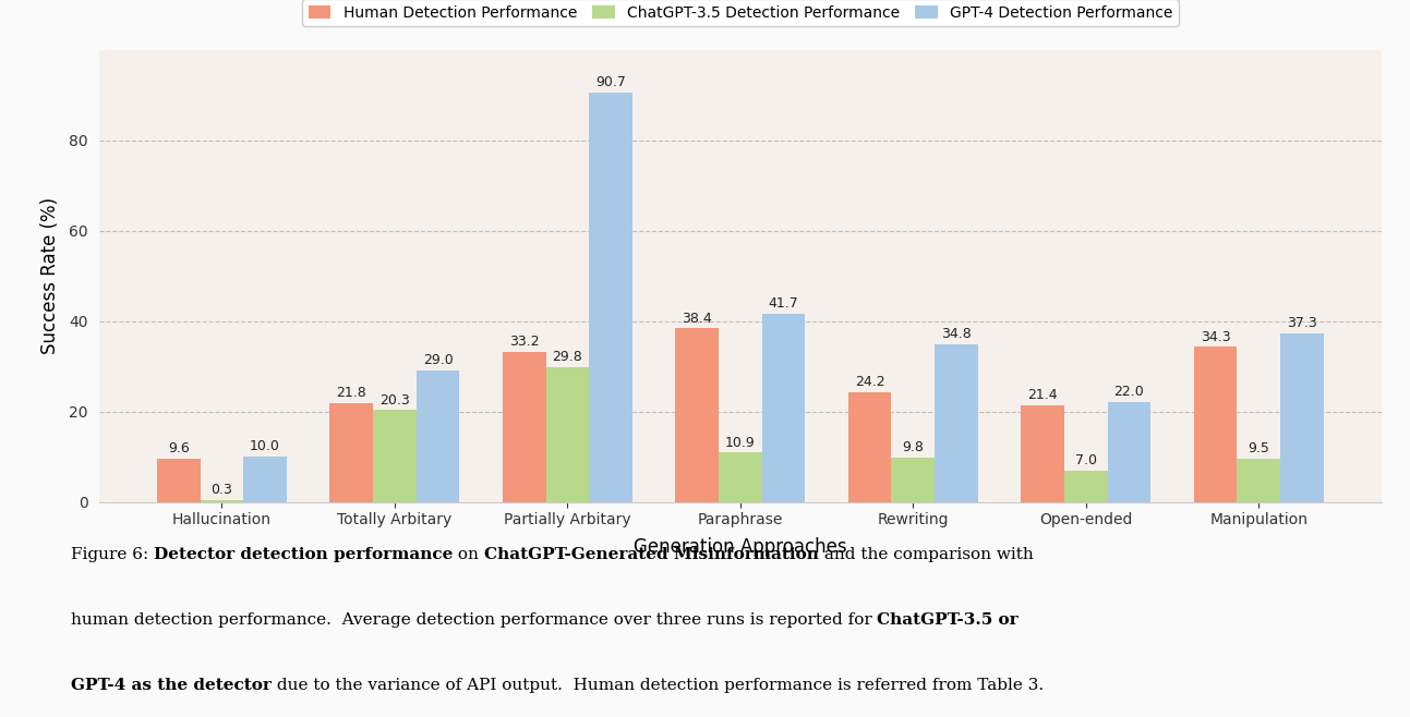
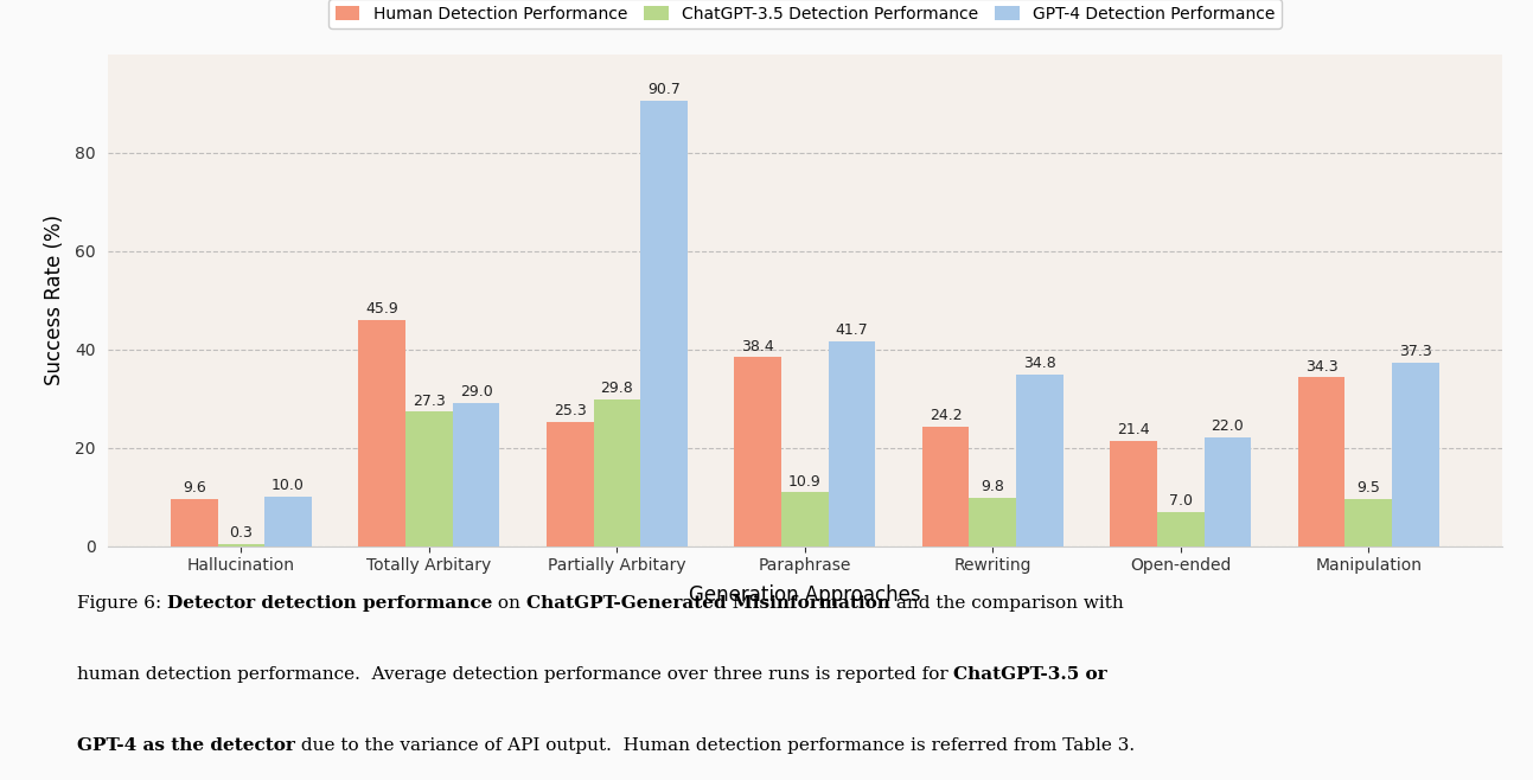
Human Detection Performance/Totally Arbitary: 21.8 -> 45.9
ChatGPT-3.5 Detection Performance/Totally Arbitary: 20.3 -> 27.3
Human Detection Performance/Partially Arbitary: 33.2 -> 25.3
